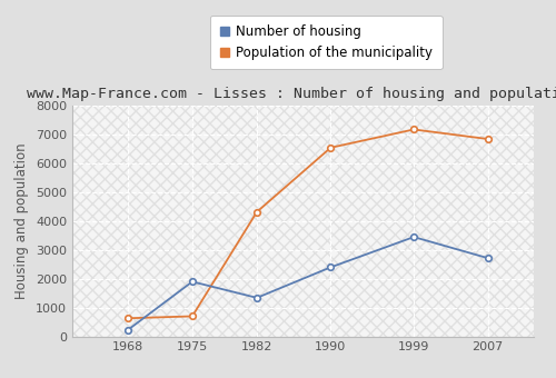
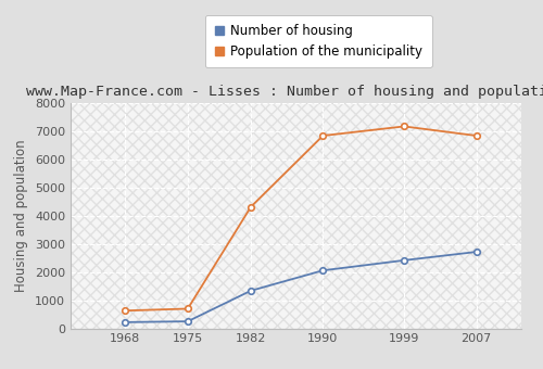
Number of housing/1975: 1900 -> 250
Number of housing/1990: 2400 -> 2060
Population of the municipality/1990: 6550 -> 6850
Number of housing/1999: 3450 -> 2420
